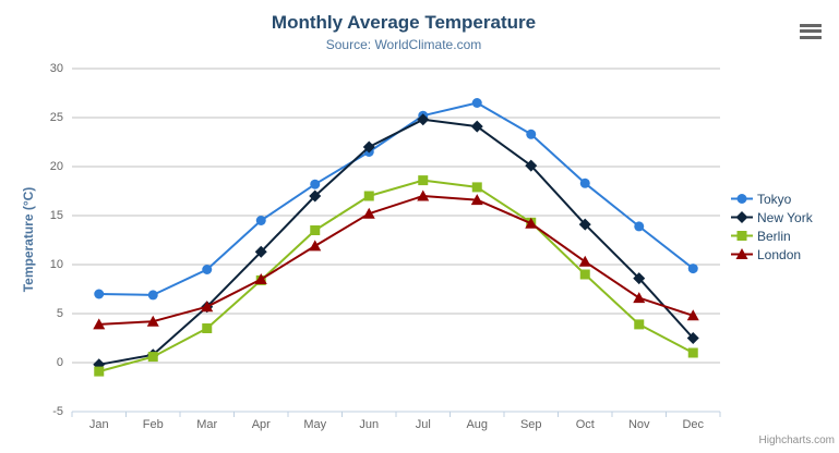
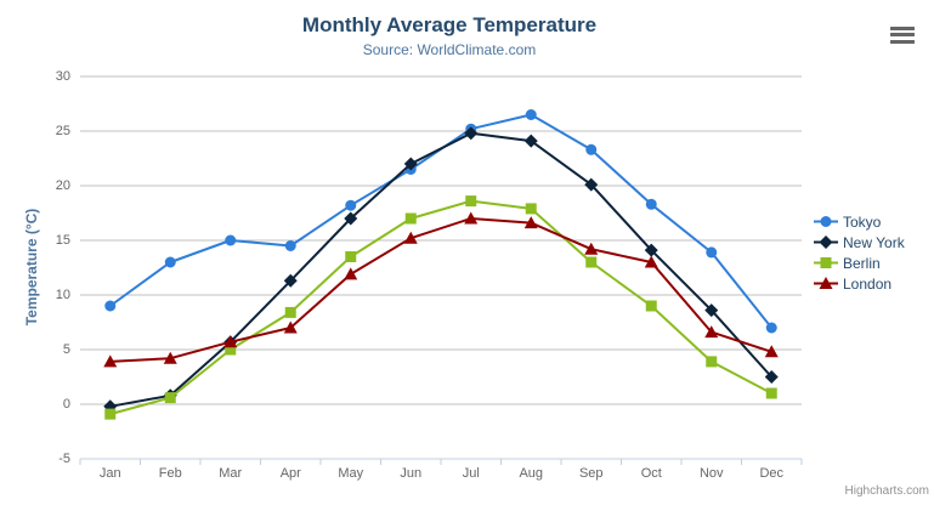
Tokyo/Jan: 7 -> 9
Tokyo/Feb: 7 -> 13
Tokyo/Mar: 10 -> 15
Berlin/Mar: 4 -> 5
London/Apr: 8 -> 7
Berlin/Sep: 14 -> 13
London/Oct: 10 -> 13
Tokyo/Dec: 10 -> 7
